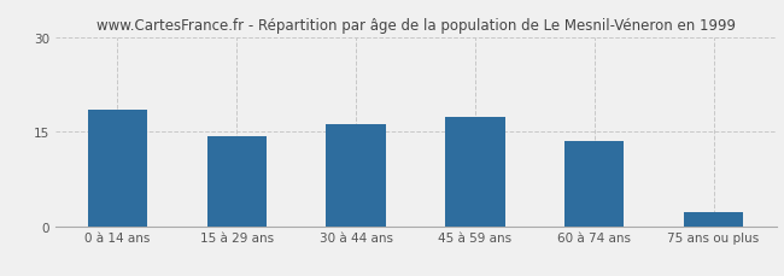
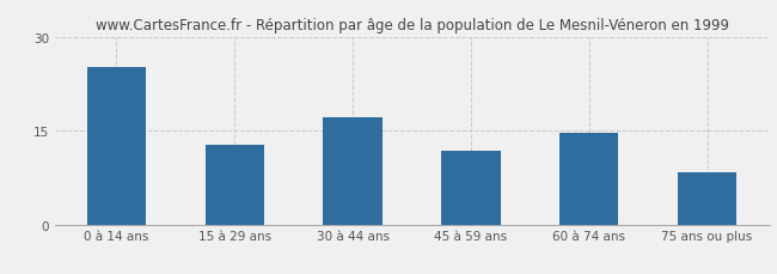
0 à 14 ans: 18.5 -> 25.2
15 à 29 ans: 14.3 -> 12.8
30 à 44 ans: 16.2 -> 17.2
45 à 59 ans: 17.4 -> 11.8
60 à 74 ans: 13.5 -> 14.6
75 ans ou plus: 2.3 -> 8.4
